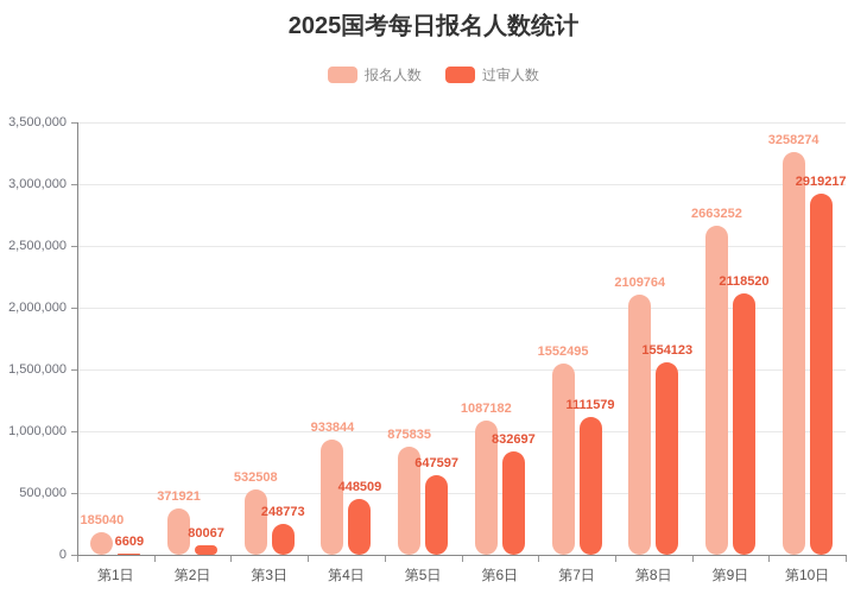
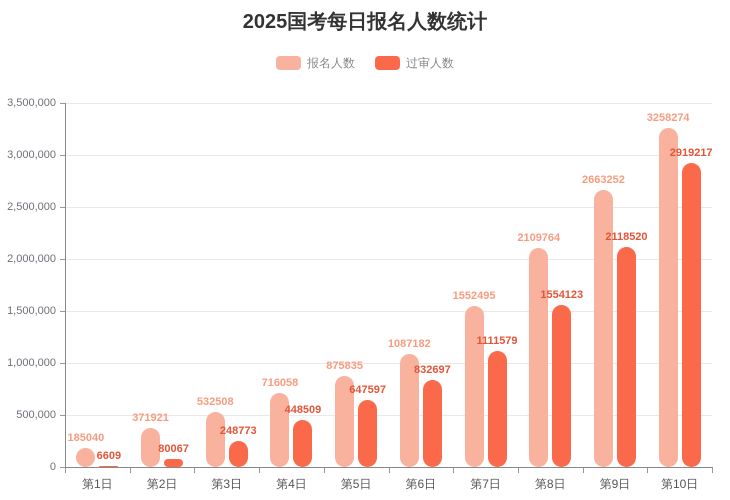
报名人数/第4日: 933844 -> 716058
